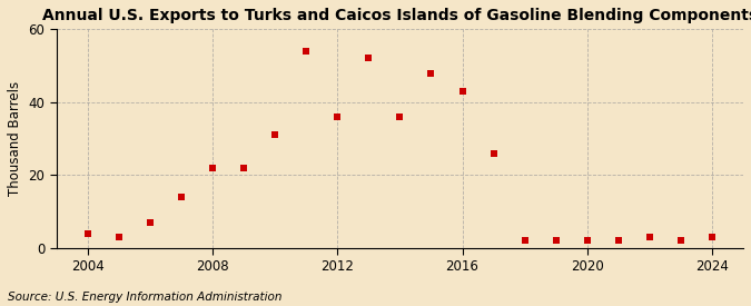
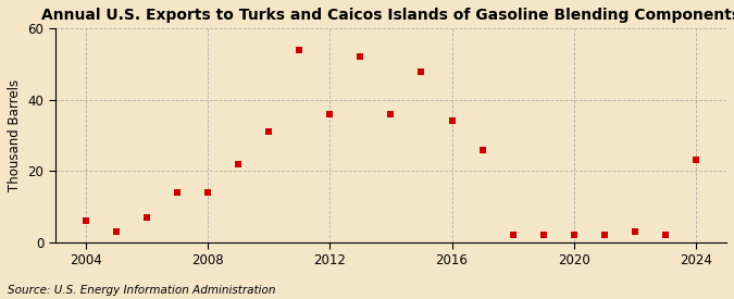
2004: 4 -> 6
2008: 22 -> 14
2016: 43 -> 34
2024: 3 -> 23
